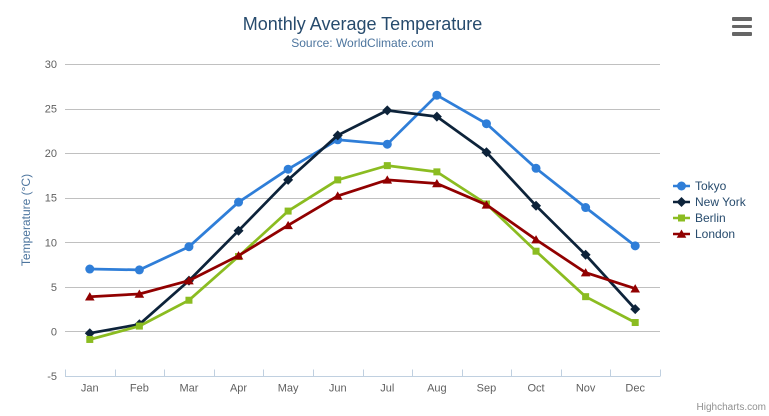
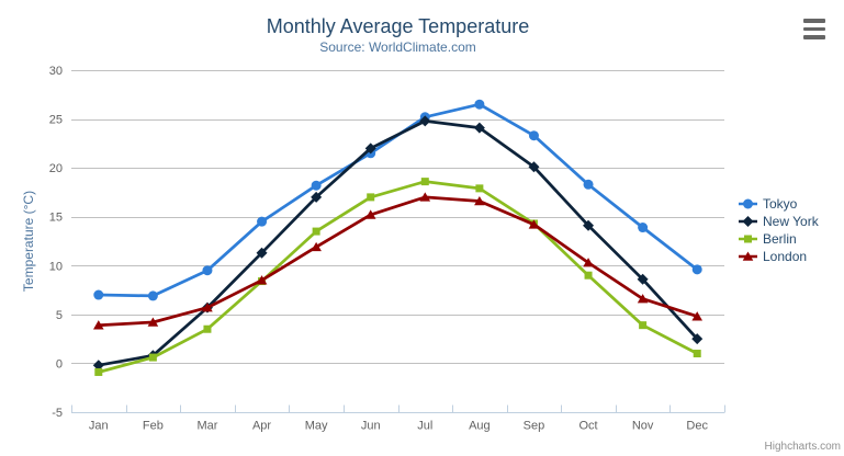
Tokyo/Jul: 21 -> 25
